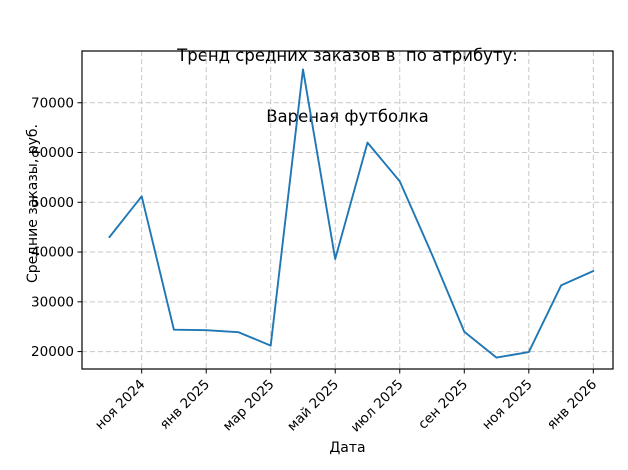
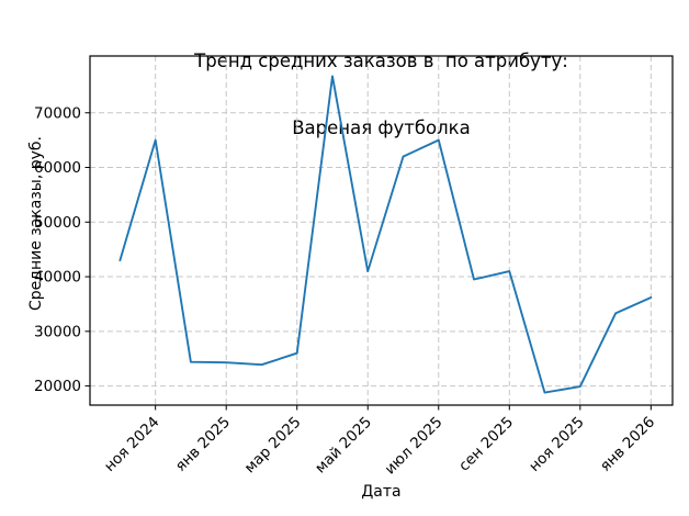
ноя 2024: 51000 -> 65000
мар 2025: 21000 -> 26000
май 2025: 39000 -> 41000
июл 2025: 54000 -> 65000
сен 2025: 24000 -> 41000
